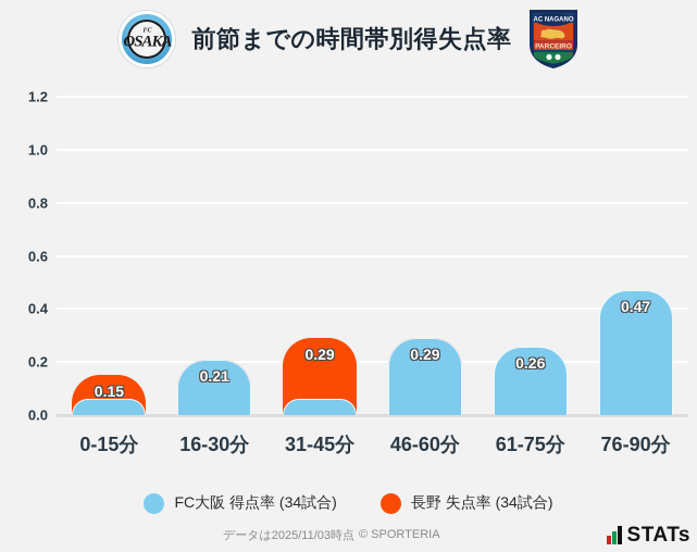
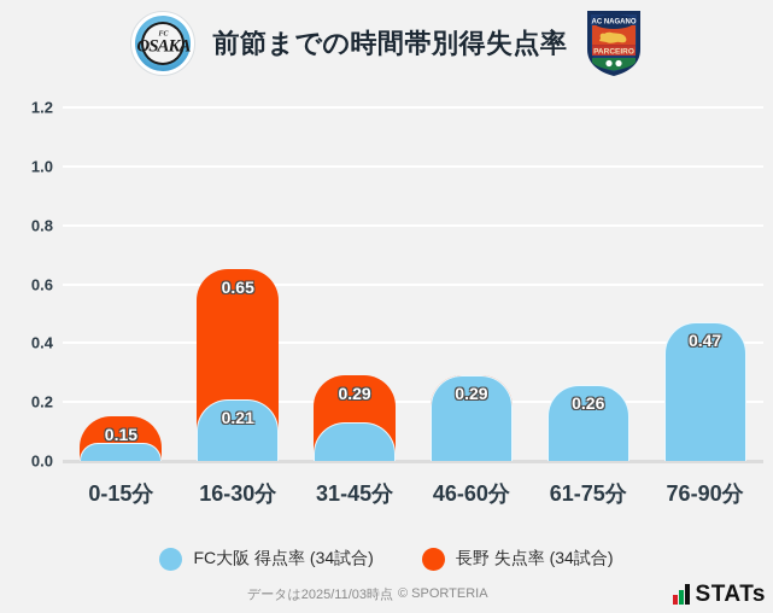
長野 失点率 (34試合)/16-30分: 0.21 -> 0.65
FC大阪 得点率 (34試合)/31-45分: 0.06 -> 0.13
